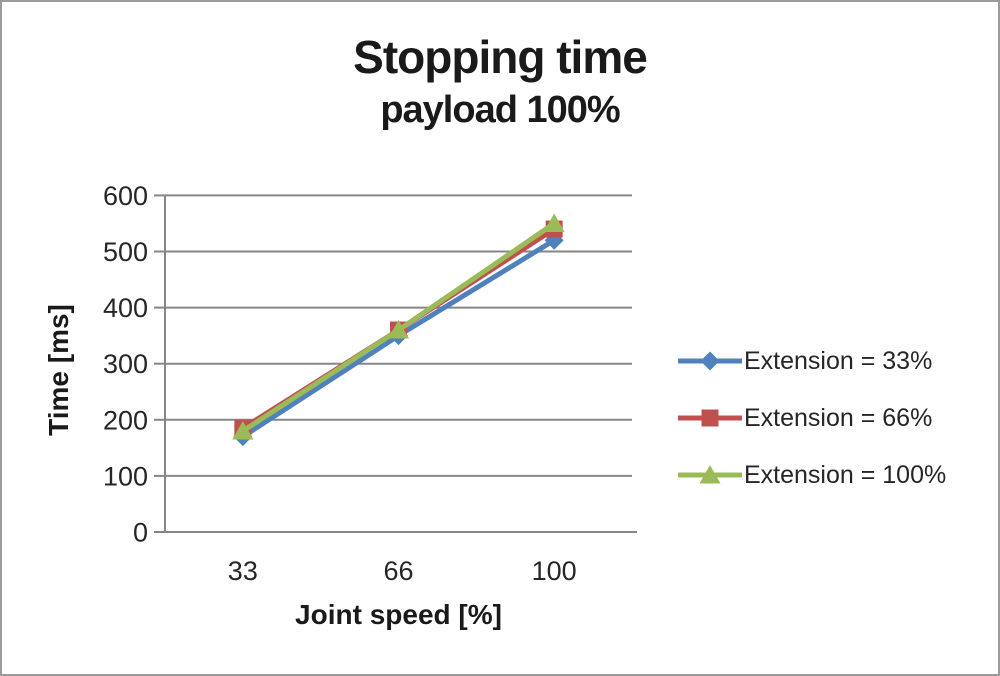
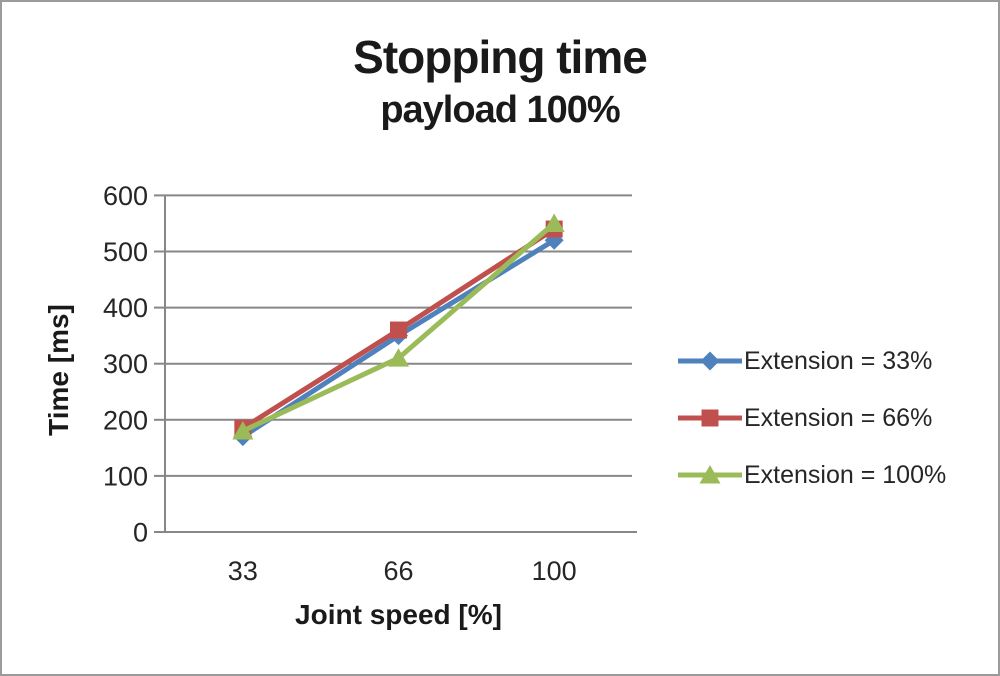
Extension = 100%/66: 360 -> 310
